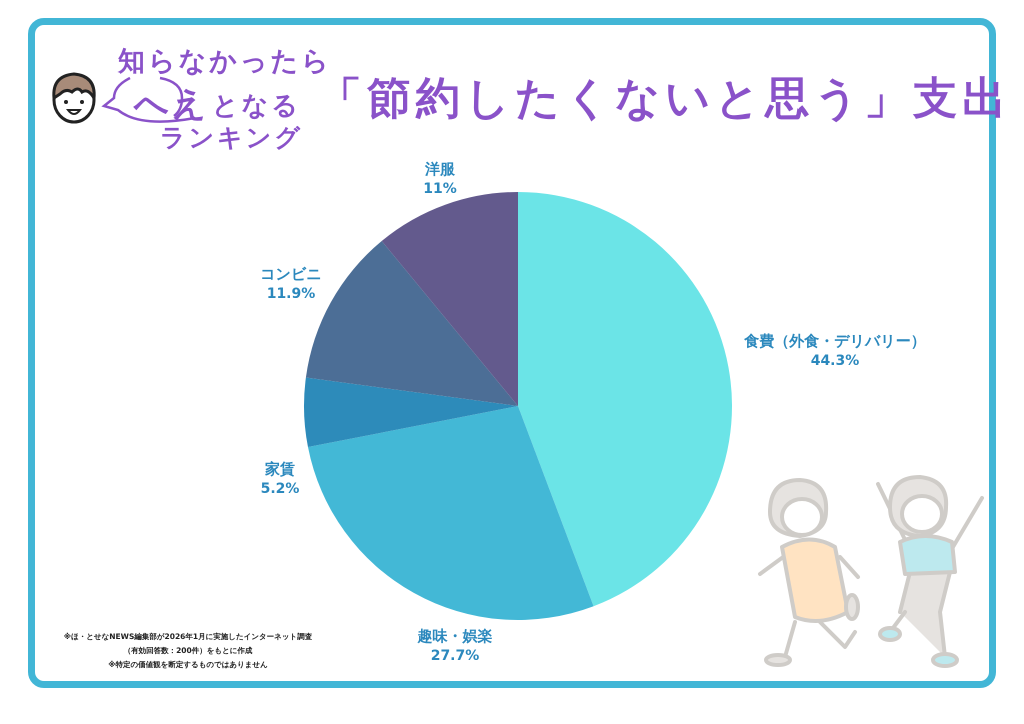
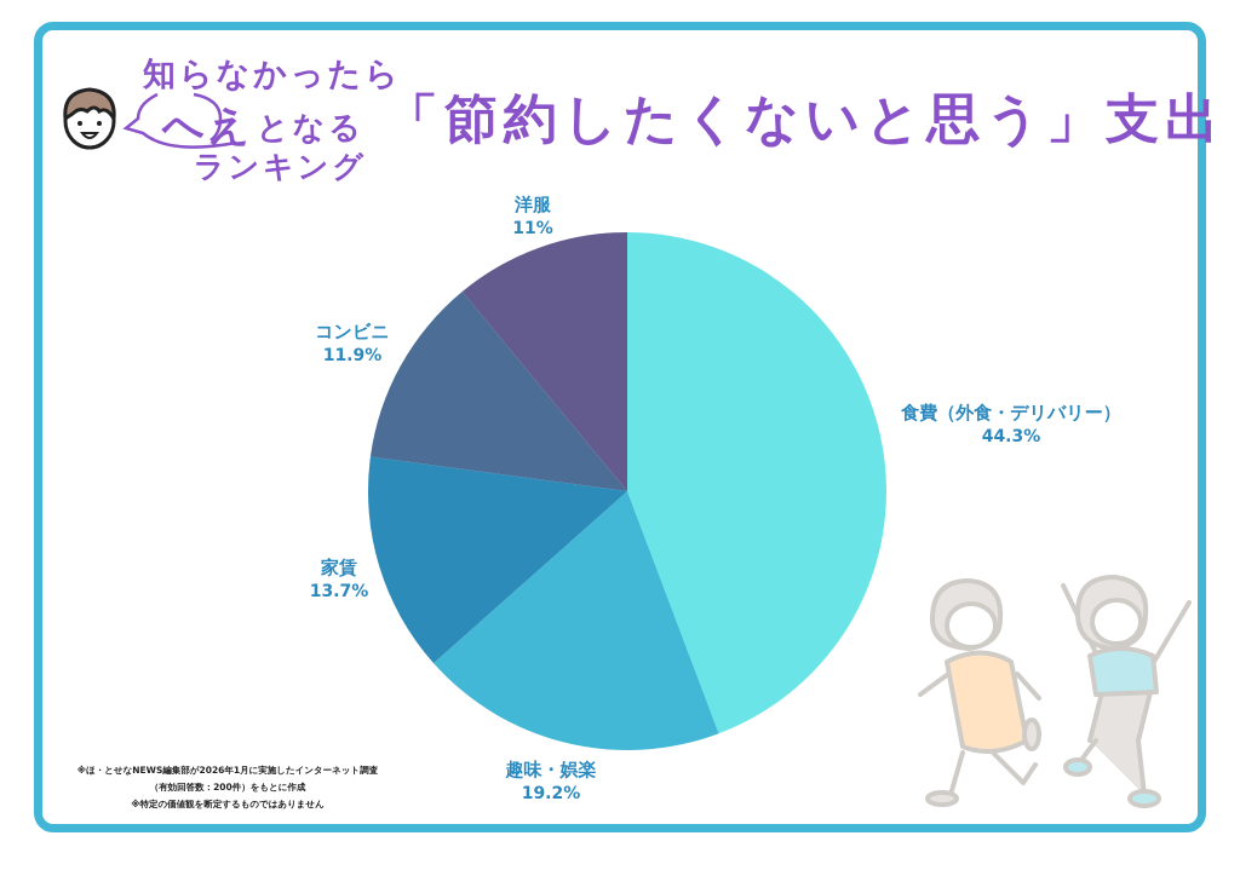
趣味・娯楽: 27.7% -> 19.2%
家賃: 5.2% -> 13.7%
